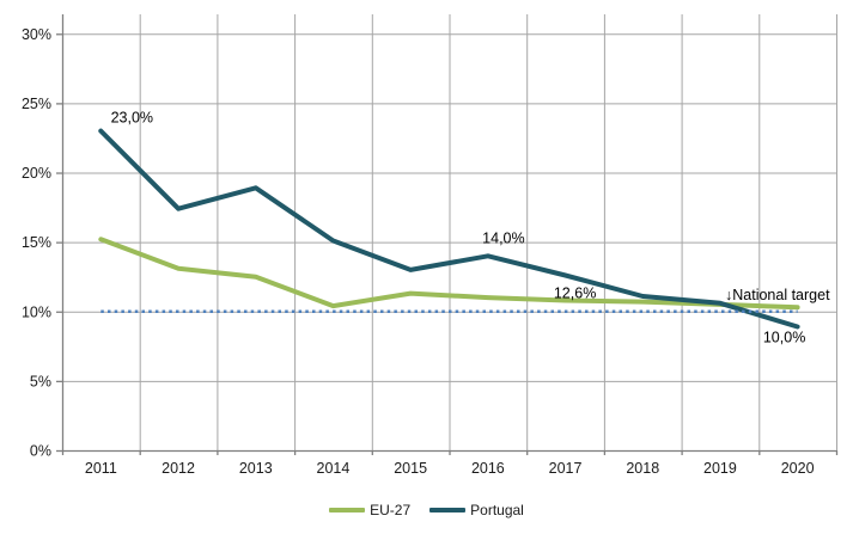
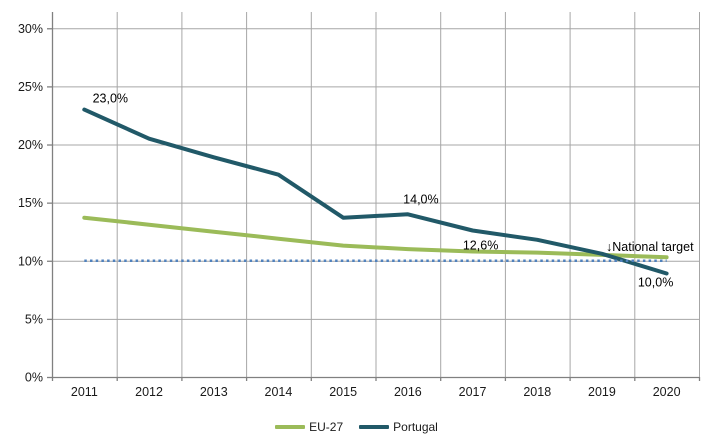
EU-27/2011: 15.2% -> 13.7%
Portugal/2012: 17.4% -> 20.5%
EU-27/2014: 10.4% -> 11.9%
Portugal/2014: 15.1% -> 17.4%
Portugal/2015: 13.0% -> 13.7%
Portugal/2018: 11.1% -> 11.8%
